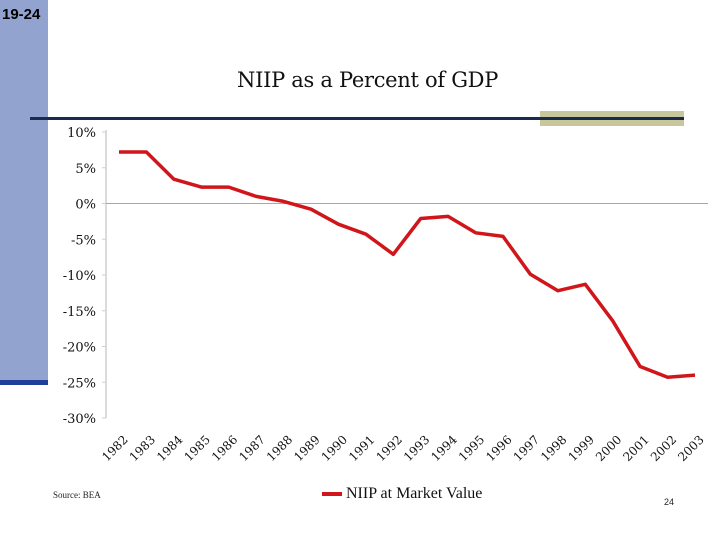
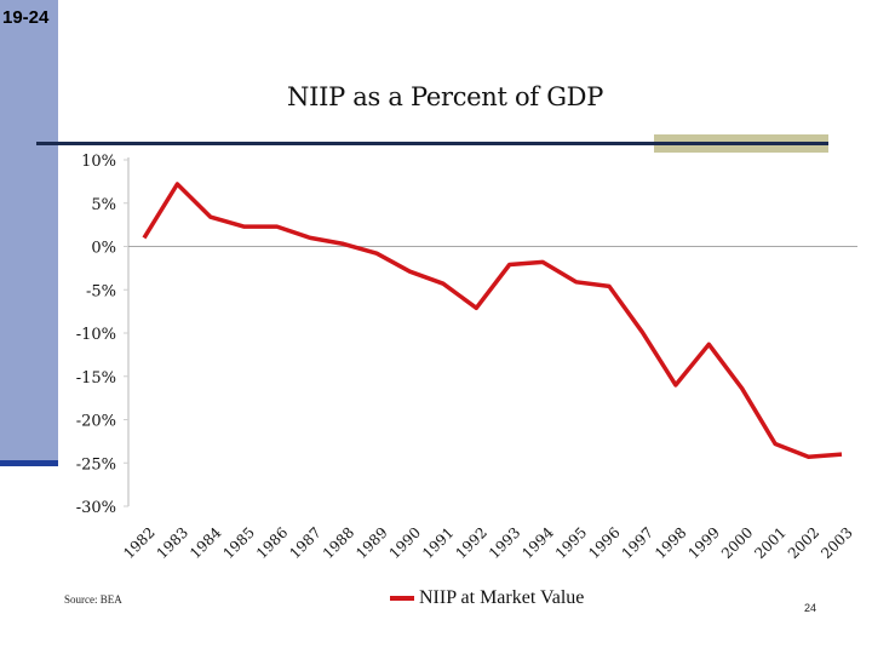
1982: 7% -> 1%
1998: -12% -> -16%
